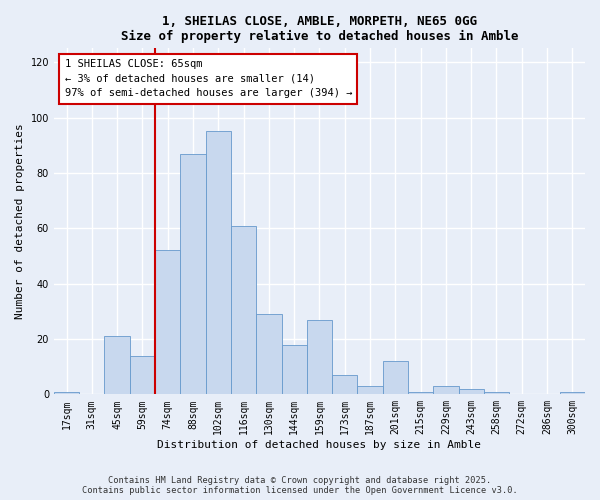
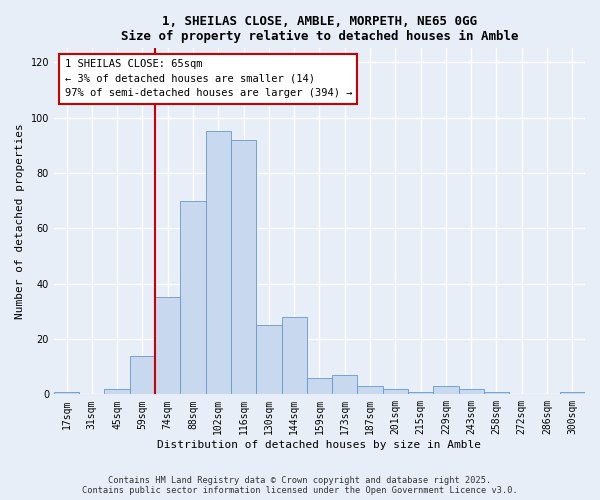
45sqm: 21 -> 2
74sqm: 52 -> 35
88sqm: 87 -> 70
116sqm: 61 -> 92
130sqm: 29 -> 25
144sqm: 18 -> 28
159sqm: 27 -> 6
201sqm: 12 -> 2
